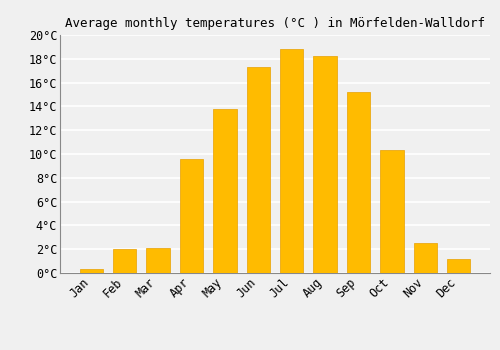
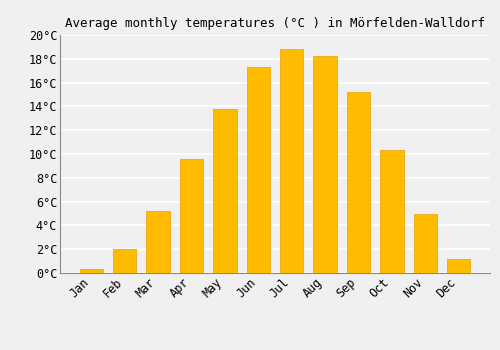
Mar: 2.1°C -> 5.2°C
Nov: 2.5°C -> 5.0°C
